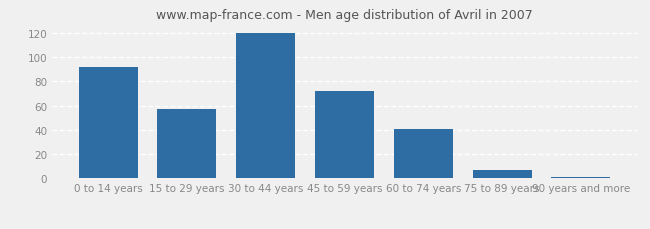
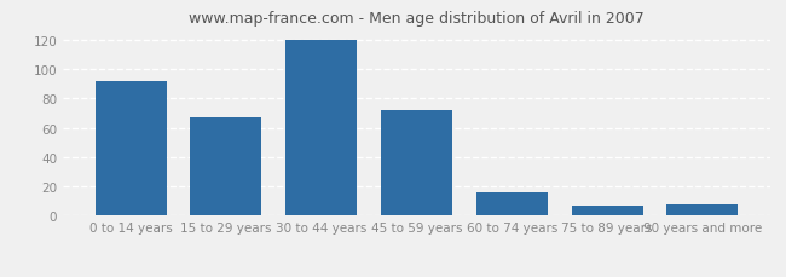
15 to 29 years: 57 -> 67
60 to 74 years: 41 -> 16
90 years and more: 1 -> 8
